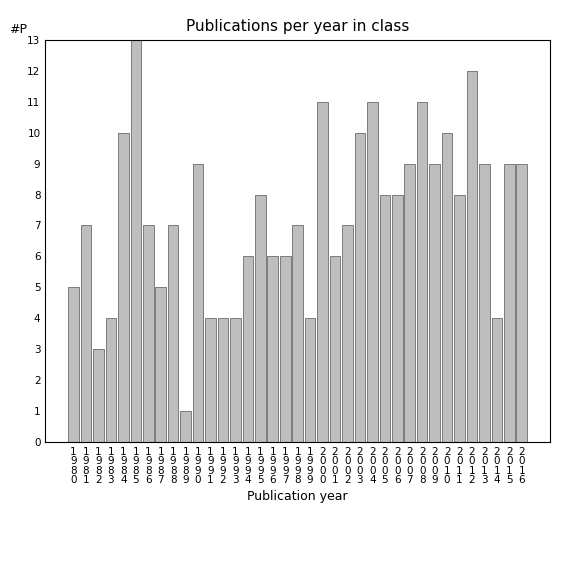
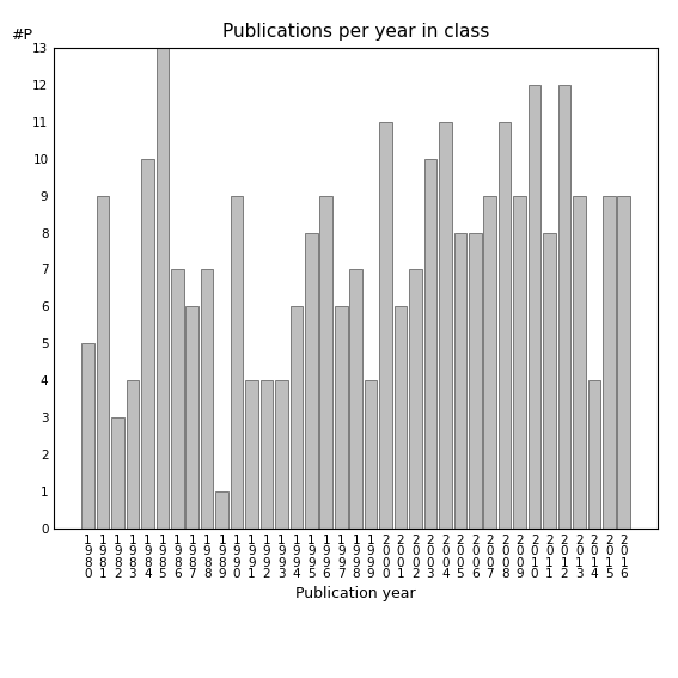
1 9 8 1: 7 -> 9
1 9 8 7: 5 -> 6
1 9 9 6: 6 -> 9
2 0 1 0: 10 -> 12
